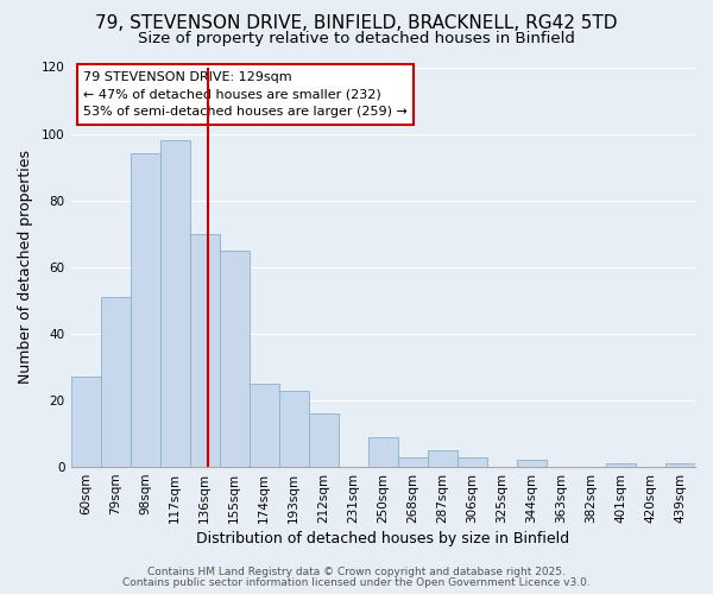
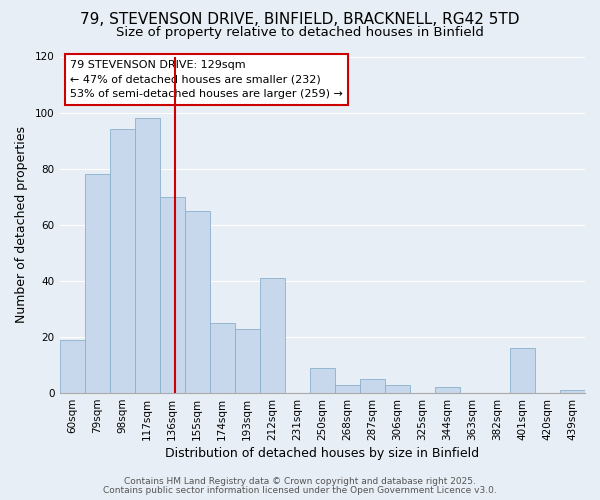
60sqm: 27 -> 19
79sqm: 51 -> 78
212sqm: 16 -> 41
401sqm: 1 -> 16
